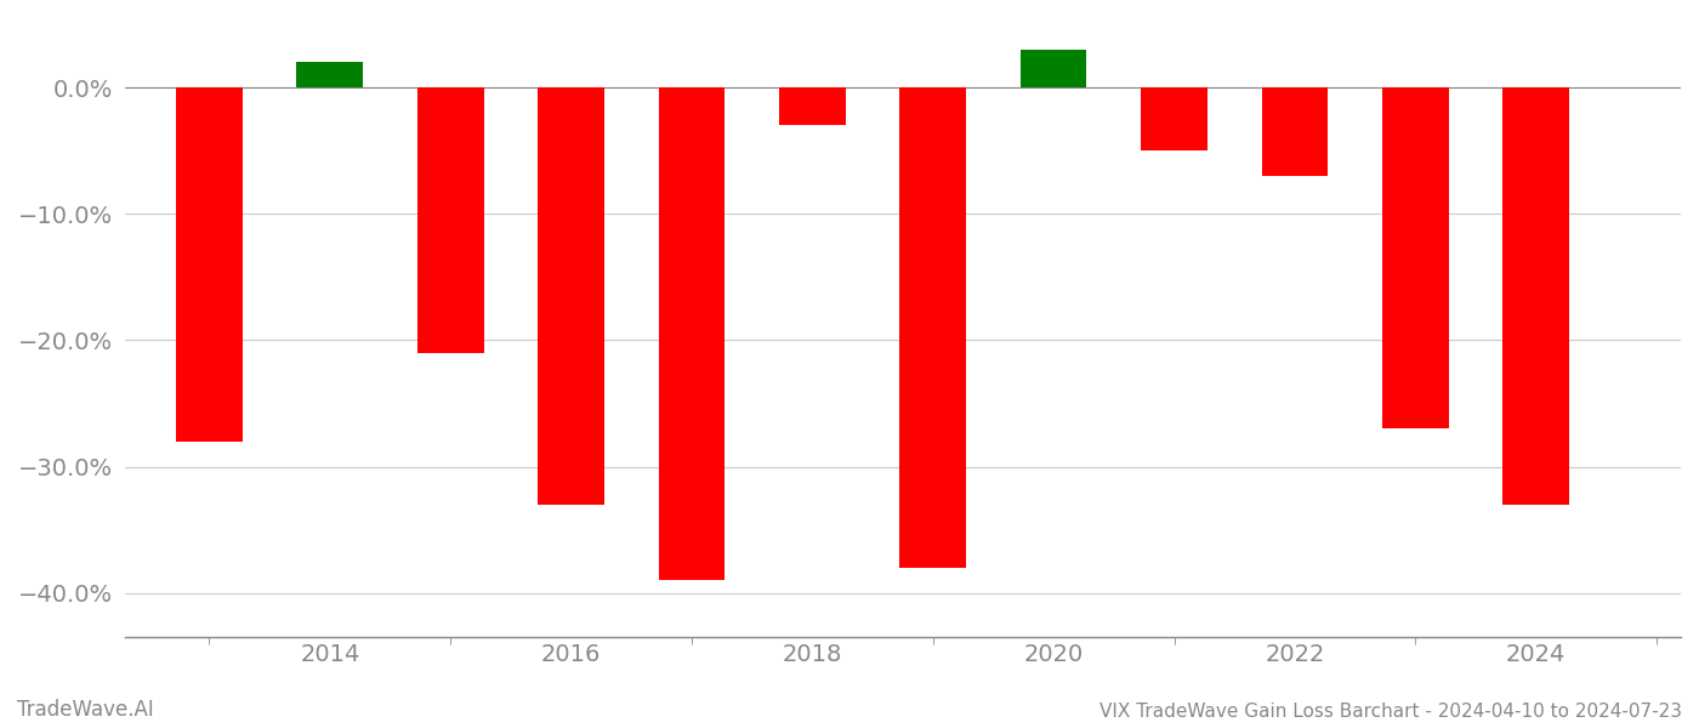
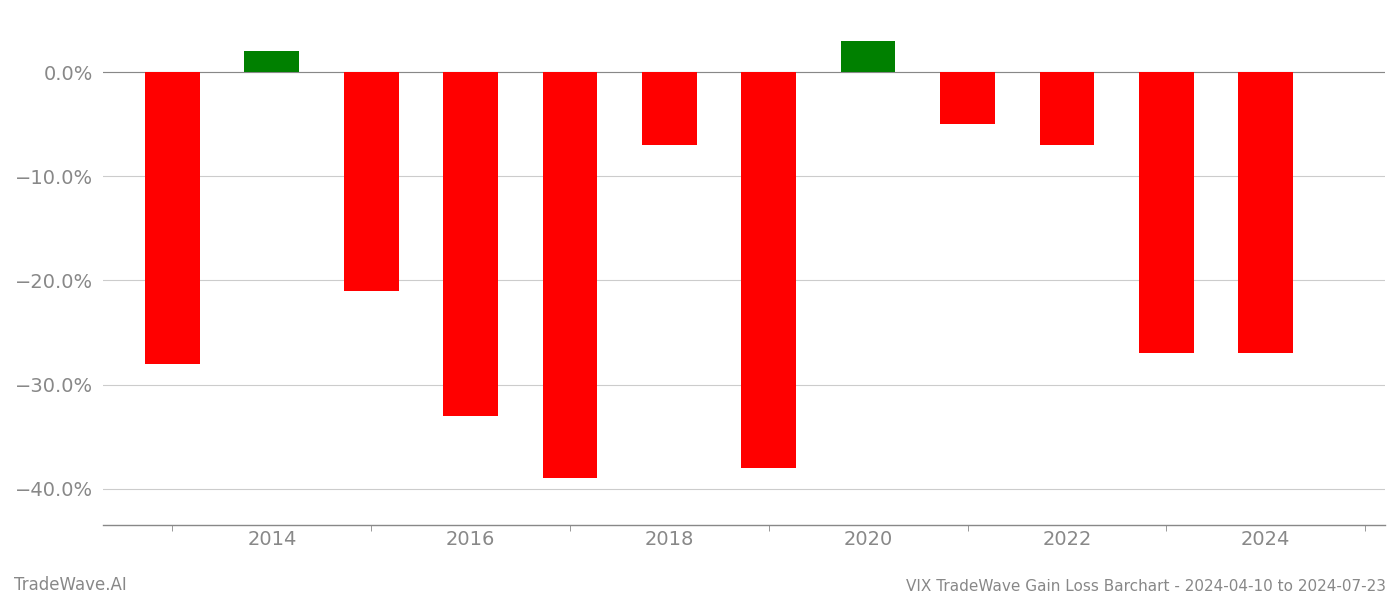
2018: -3% -> -7%
2024: -33% -> -27%
